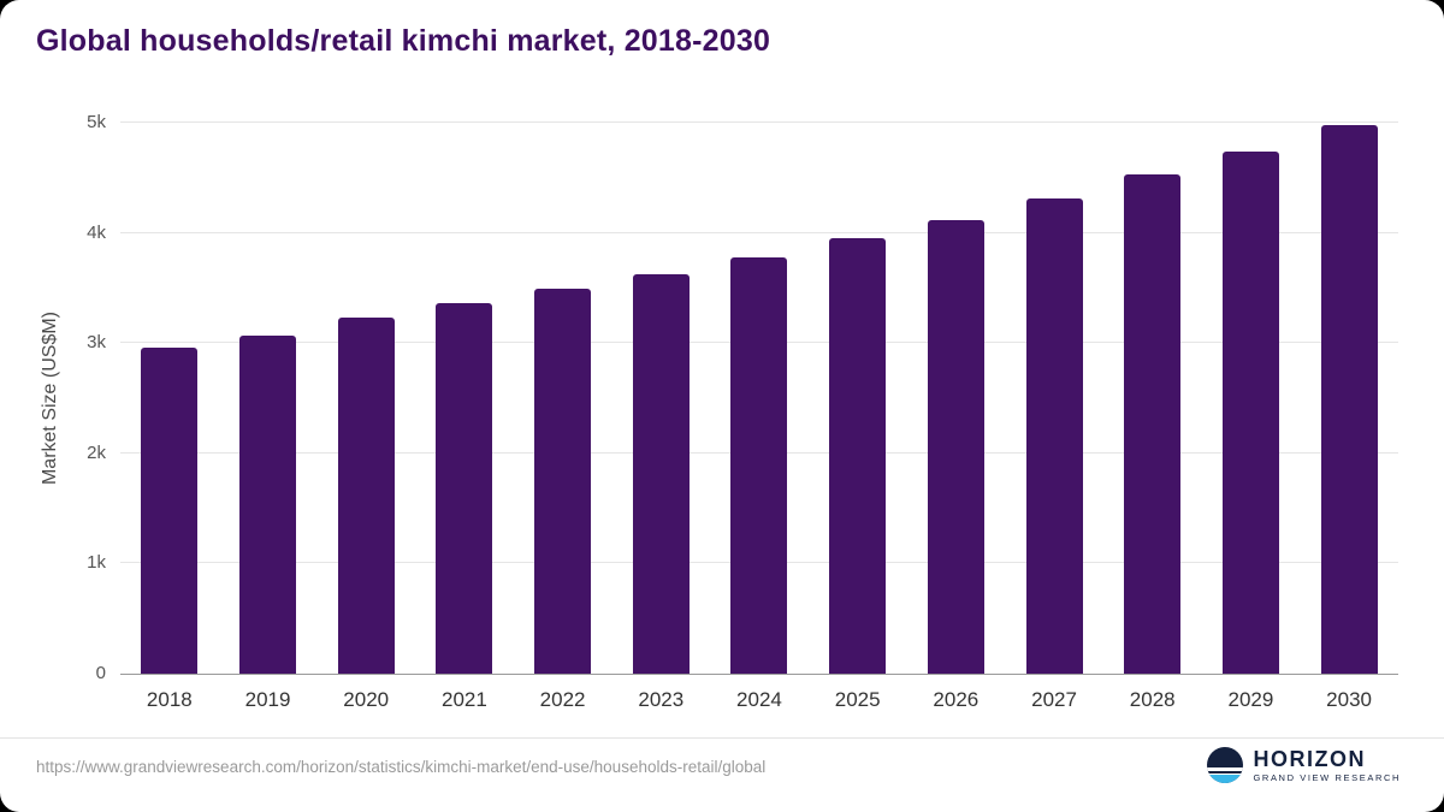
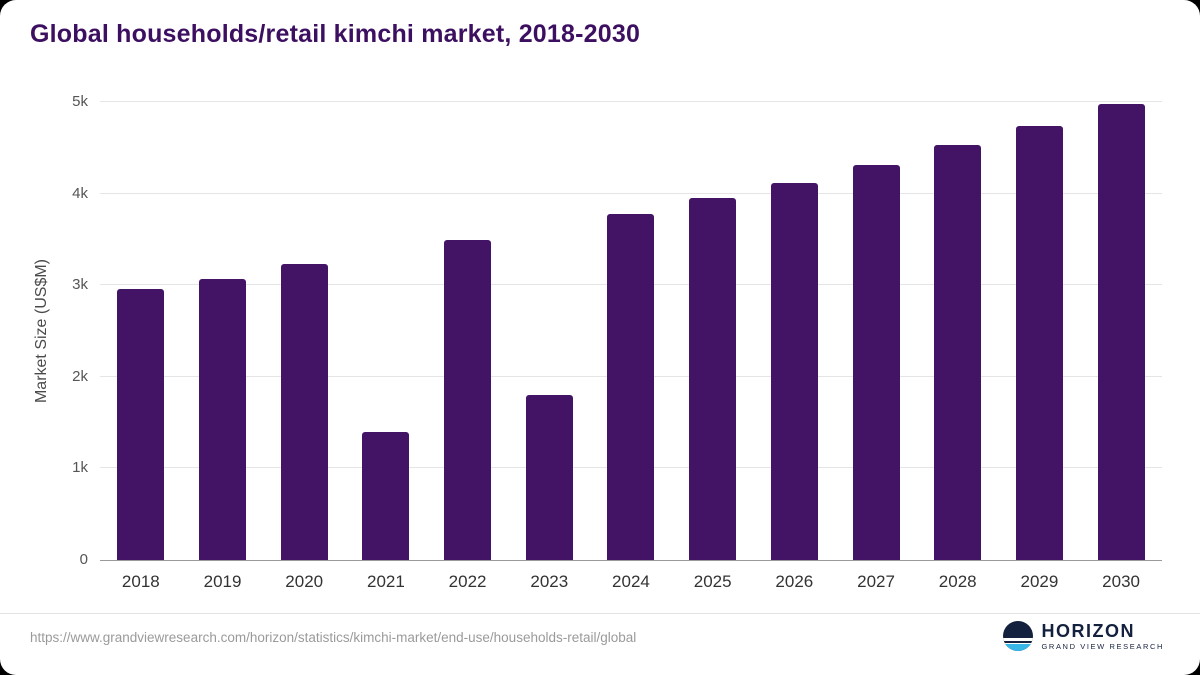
2021: 3.4k -> 1.4k
2023: 3.6k -> 1.8k
